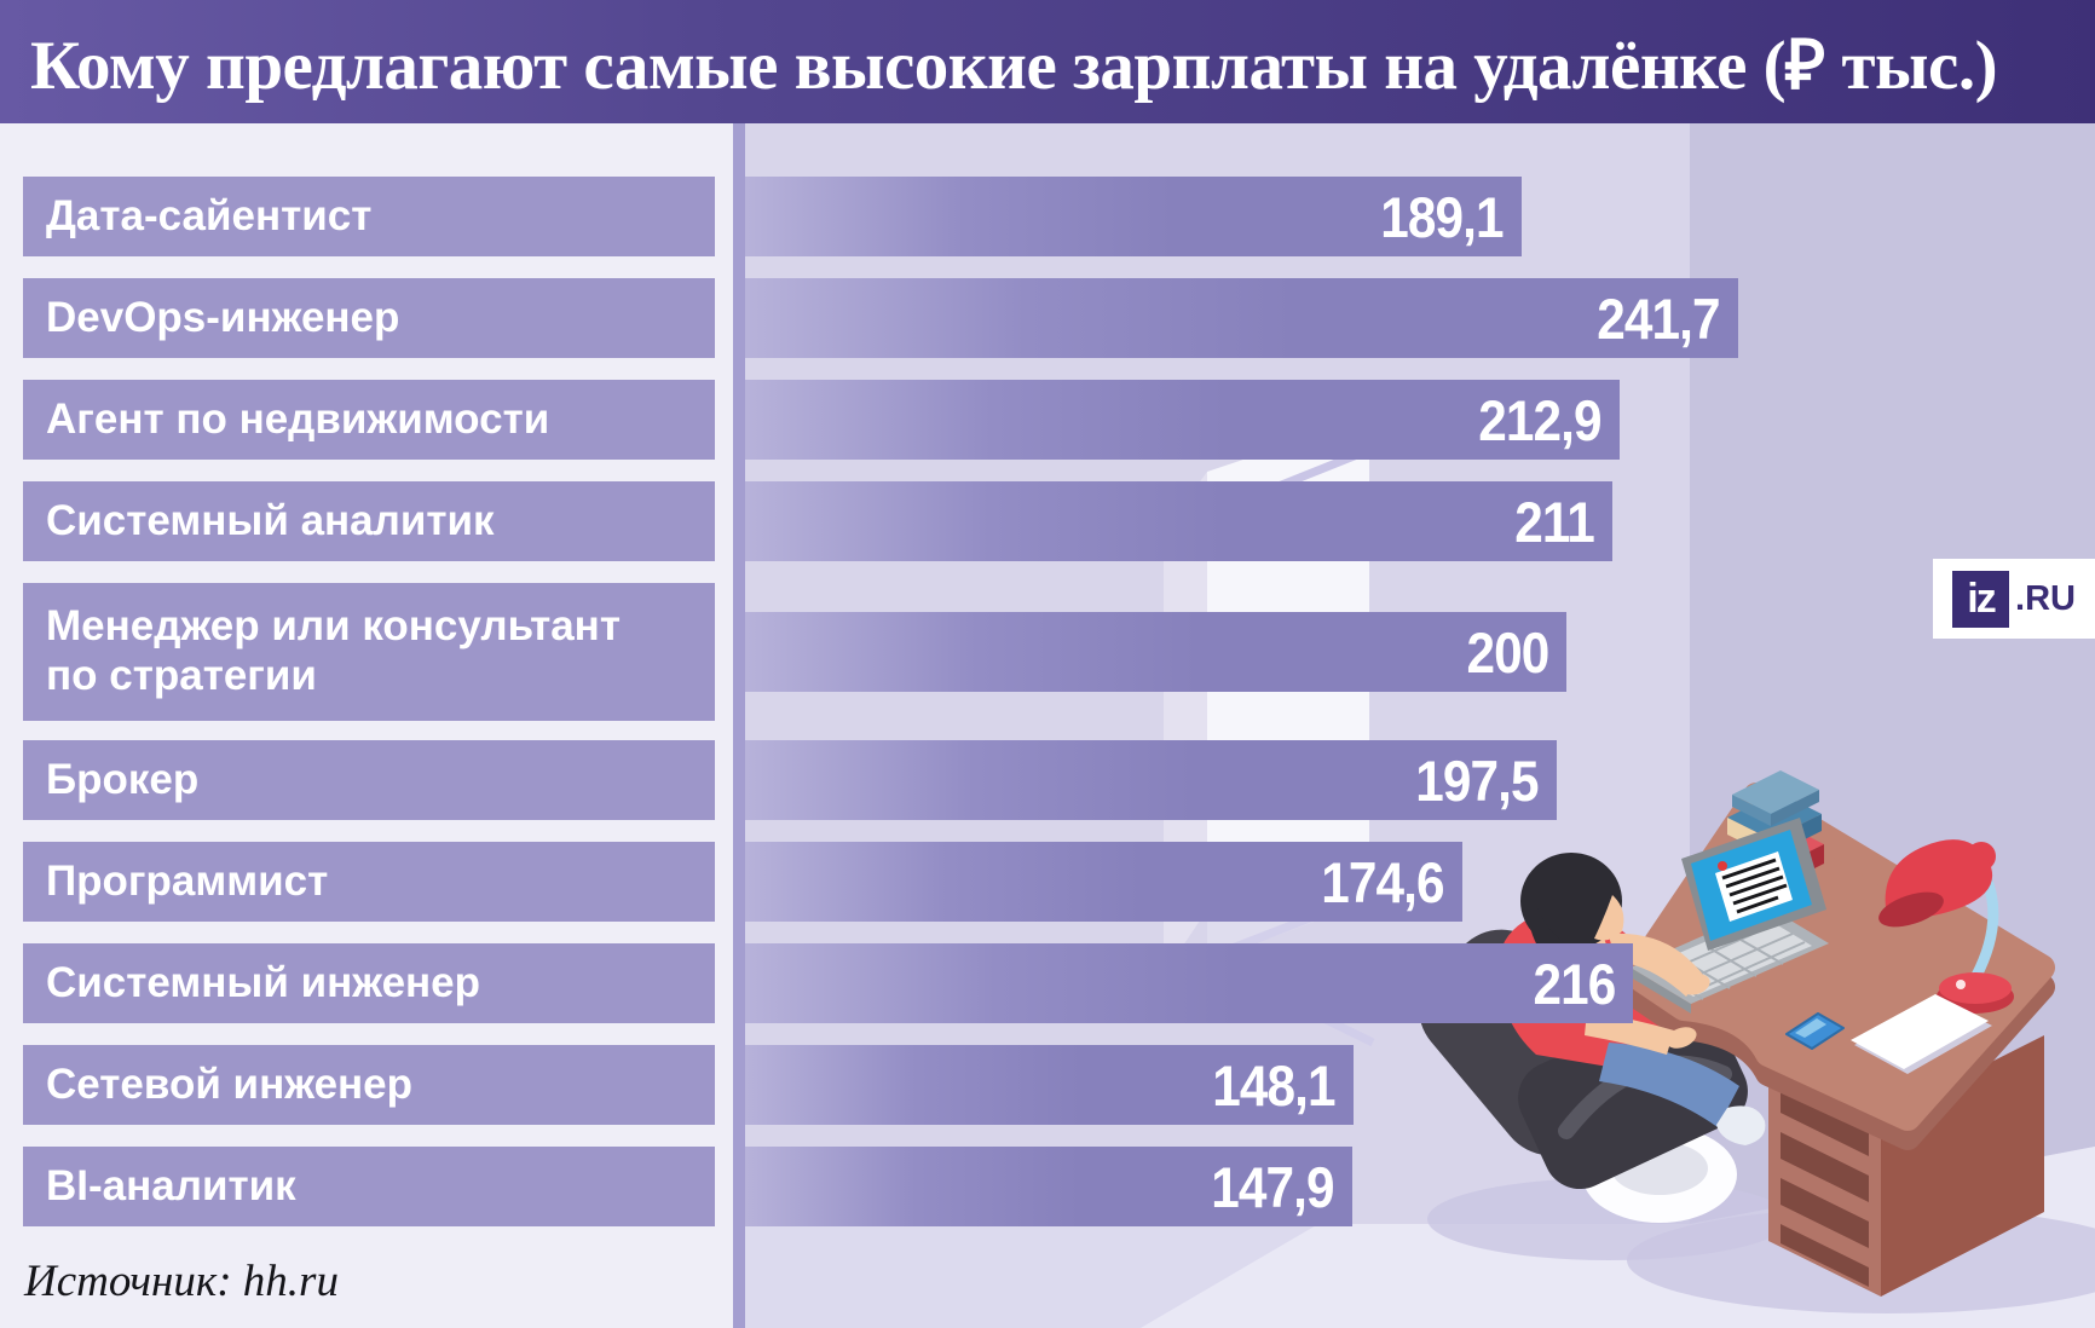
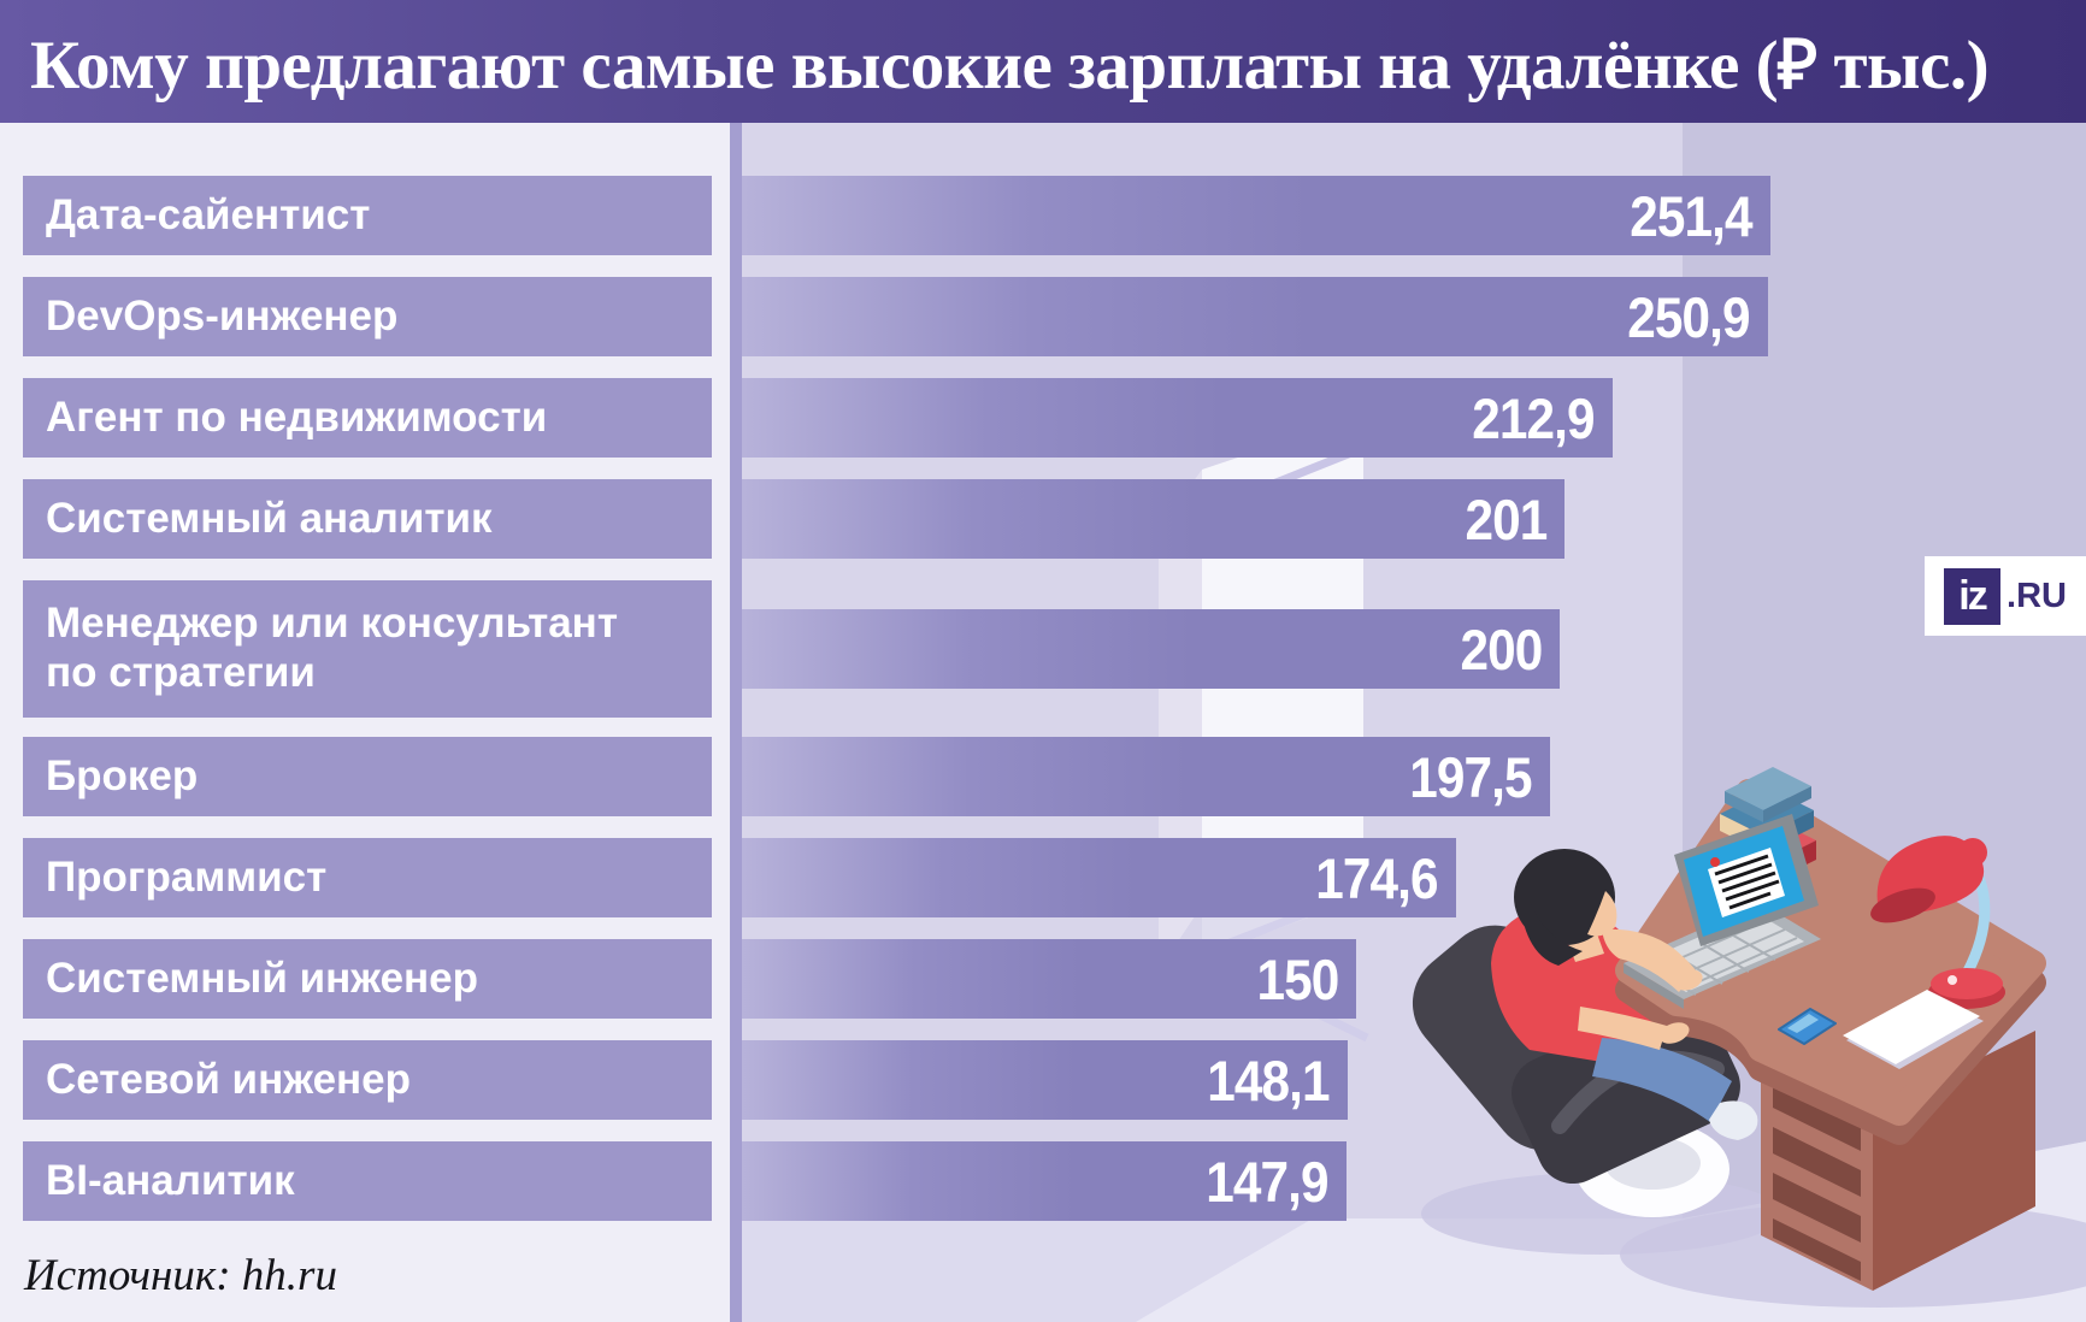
Дата-сайентист: 189,1 -> 251,4
DevOps-инженер: 241,7 -> 250,9
Системный аналитик: 211 -> 201
Системный инженер: 216 -> 150
